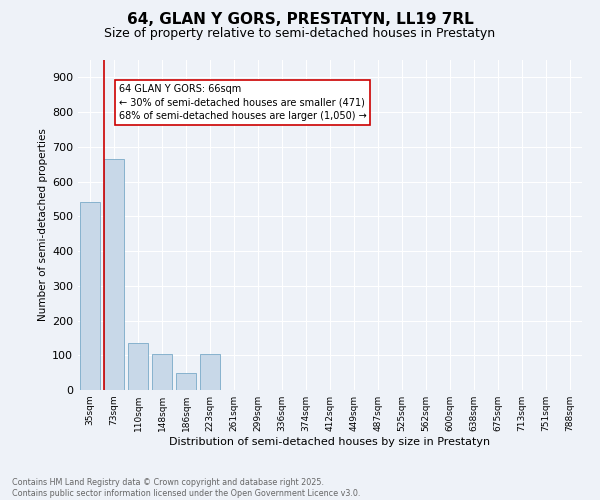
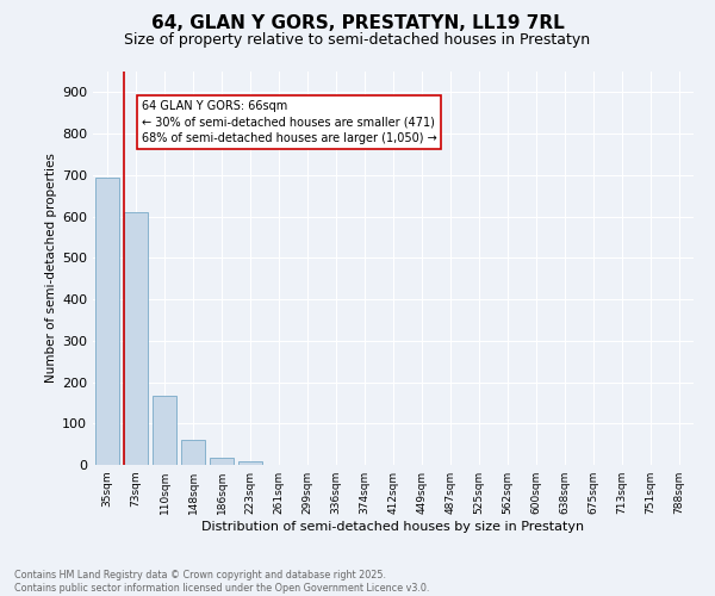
35sqm: 540 -> 693
73sqm: 665 -> 611
110sqm: 135 -> 168
148sqm: 105 -> 61
186sqm: 50 -> 17
223sqm: 105 -> 8
